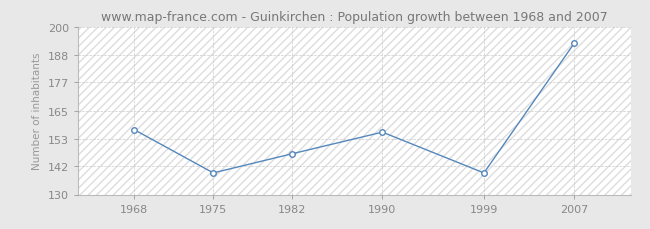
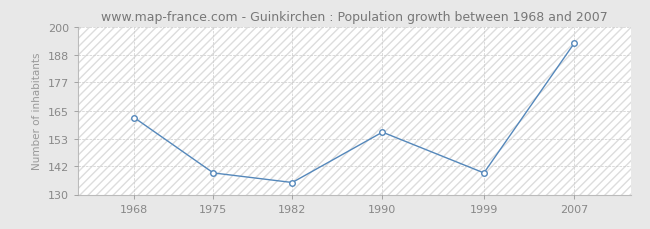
1968: 157 -> 162
1982: 147 -> 135
